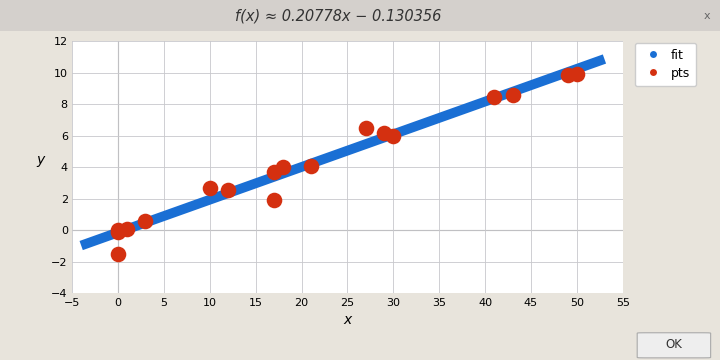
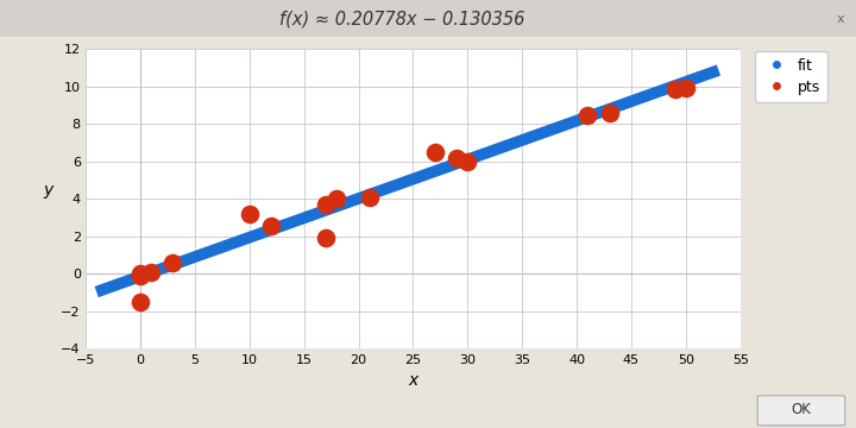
pts/10: 2.7 -> 3.2
